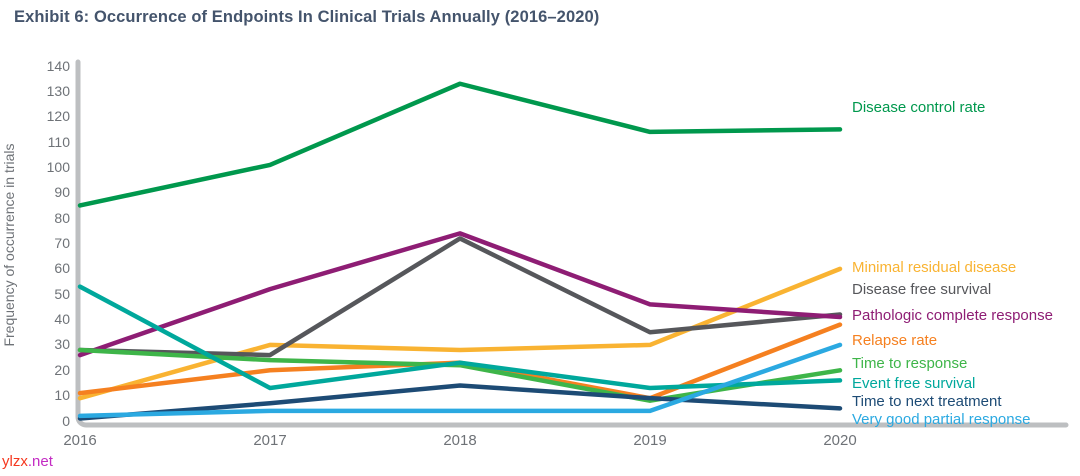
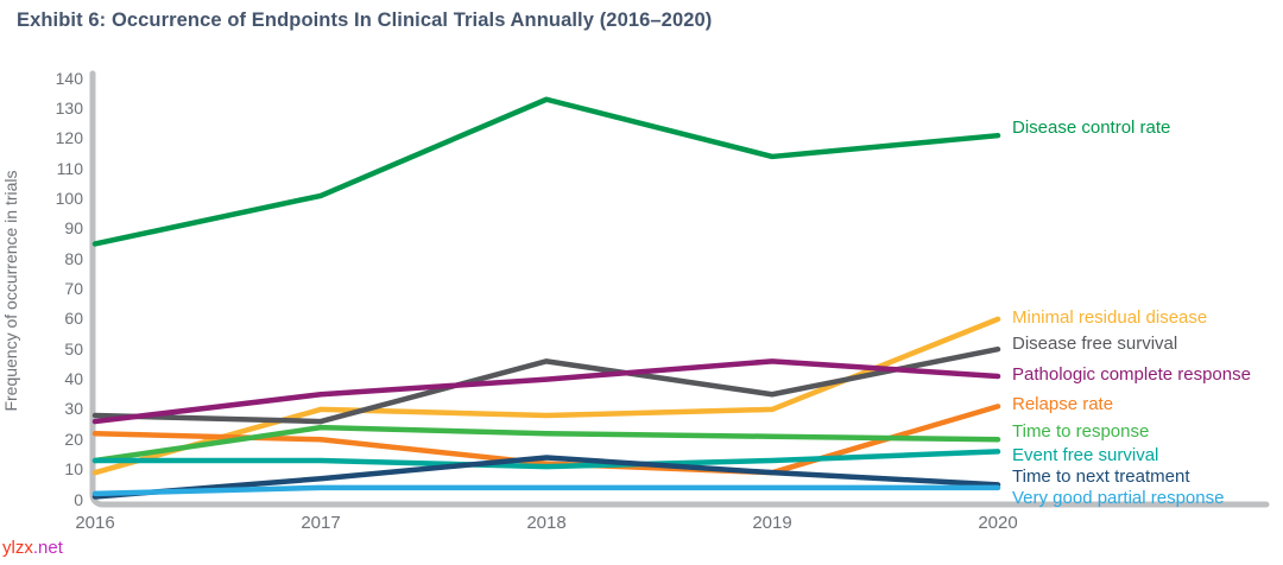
Relapse rate/2016: 11 -> 22
Time to response/2016: 28 -> 13
Event free survival/2016: 53 -> 13
Pathologic complete response/2017: 52 -> 35
Disease free survival/2018: 72 -> 46
Pathologic complete response/2018: 74 -> 40
Relapse rate/2018: 23 -> 12
Event free survival/2018: 23 -> 11
Time to response/2019: 8 -> 21
Disease control rate/2020: 115 -> 121
Disease free survival/2020: 42 -> 50
Relapse rate/2020: 38 -> 31
Very good partial response/2020: 30 -> 4
